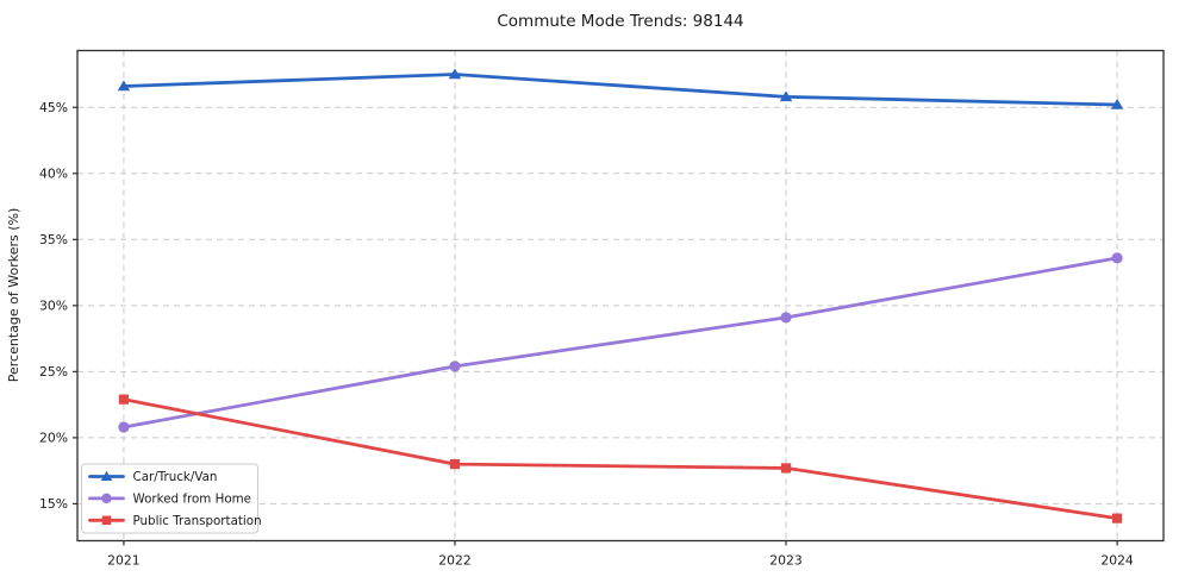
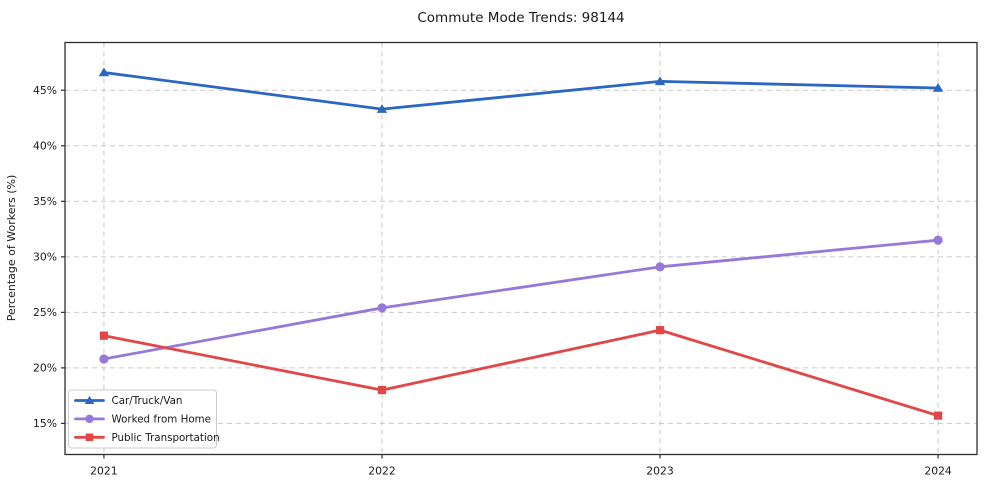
Car/Truck/Van/2022: 47.5% -> 43.3%
Public Transportation/2023: 17.7% -> 23.4%
Worked from Home/2024: 33.6% -> 31.5%
Public Transportation/2024: 13.9% -> 15.7%
